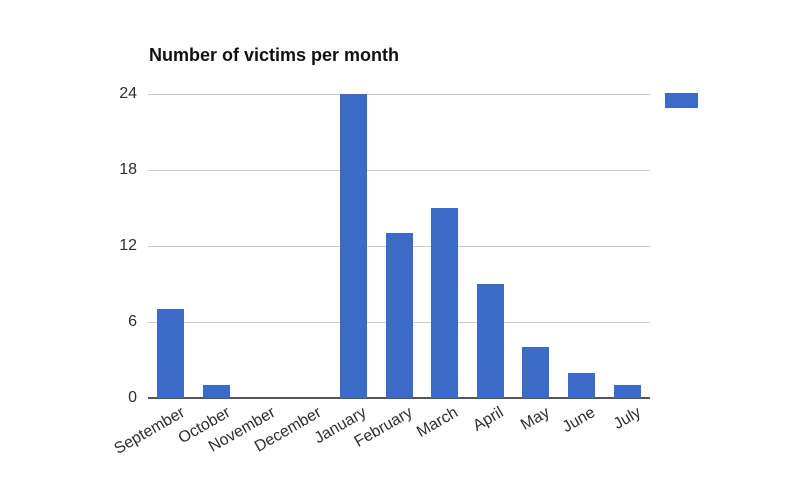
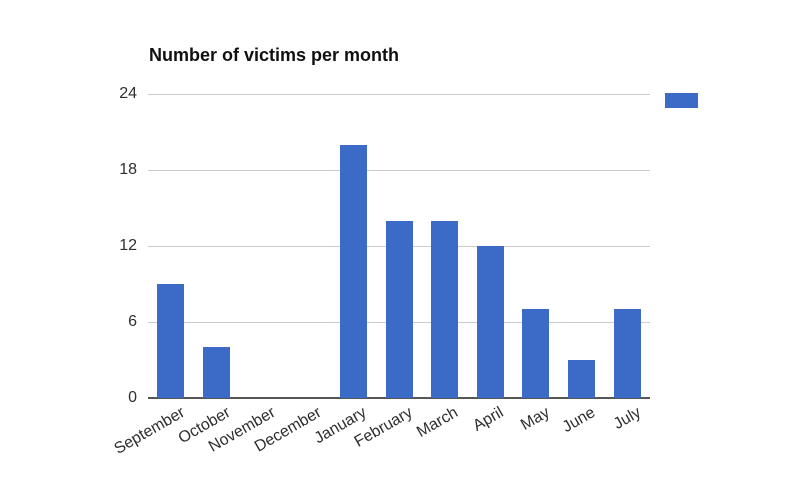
September: 7 -> 9
October: 1 -> 4
January: 24 -> 20
February: 13 -> 14
March: 15 -> 14
April: 9 -> 12
May: 4 -> 7
June: 2 -> 3
July: 1 -> 7
